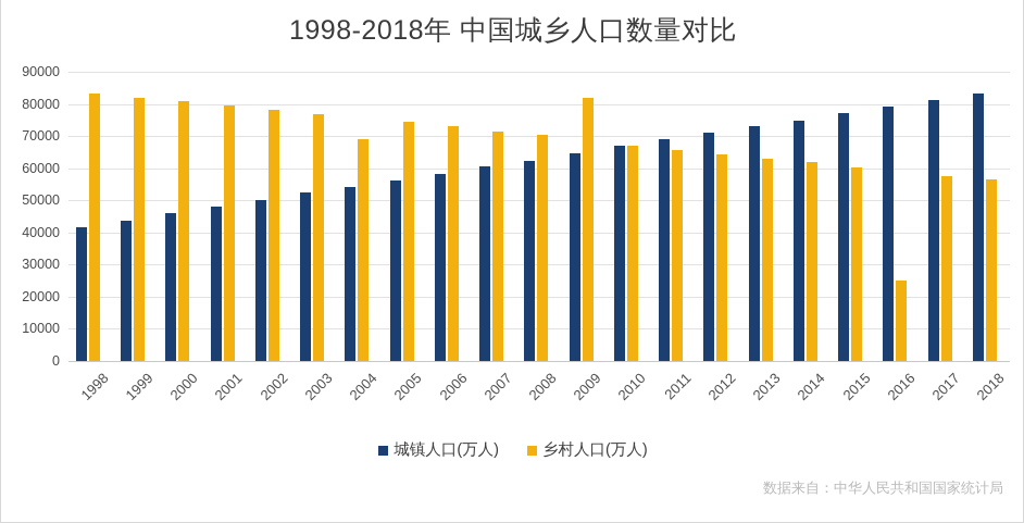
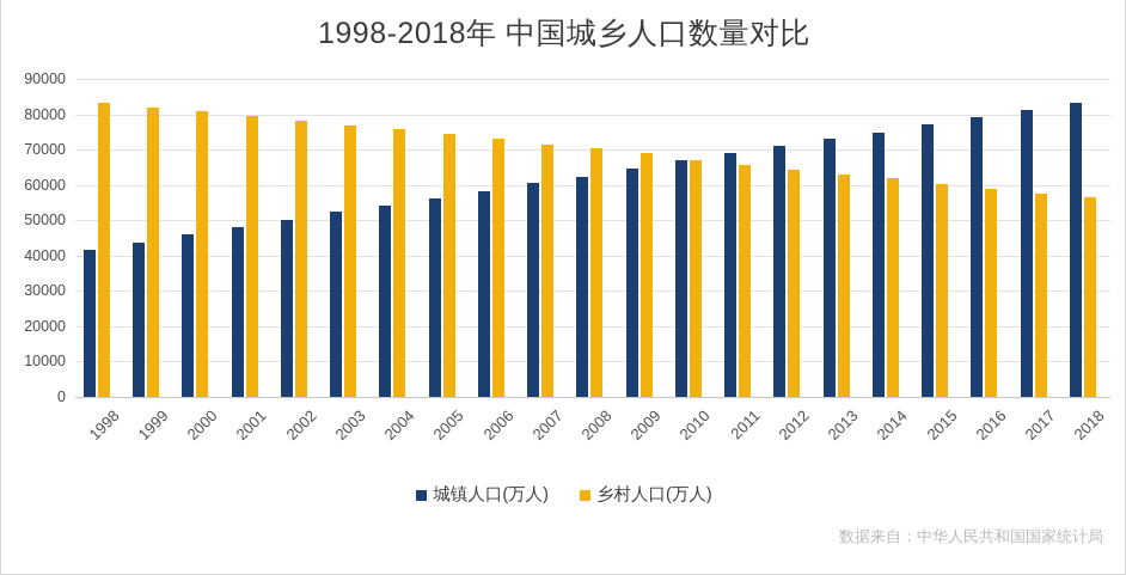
乡村人口(万人)/2004: 69000 -> 76000
乡村人口(万人)/2009: 82000 -> 69000
乡村人口(万人)/2016: 25000 -> 59000
